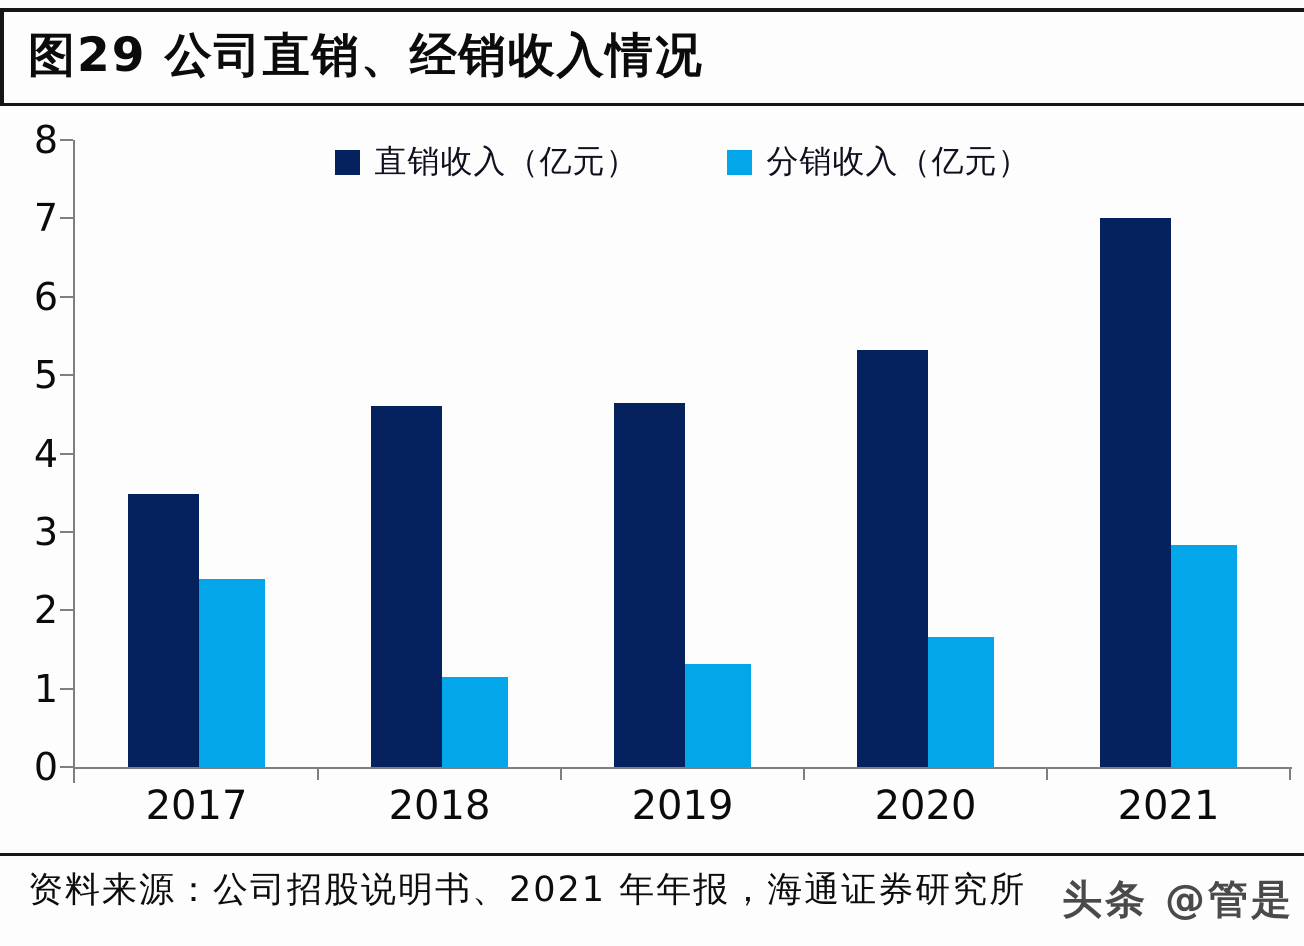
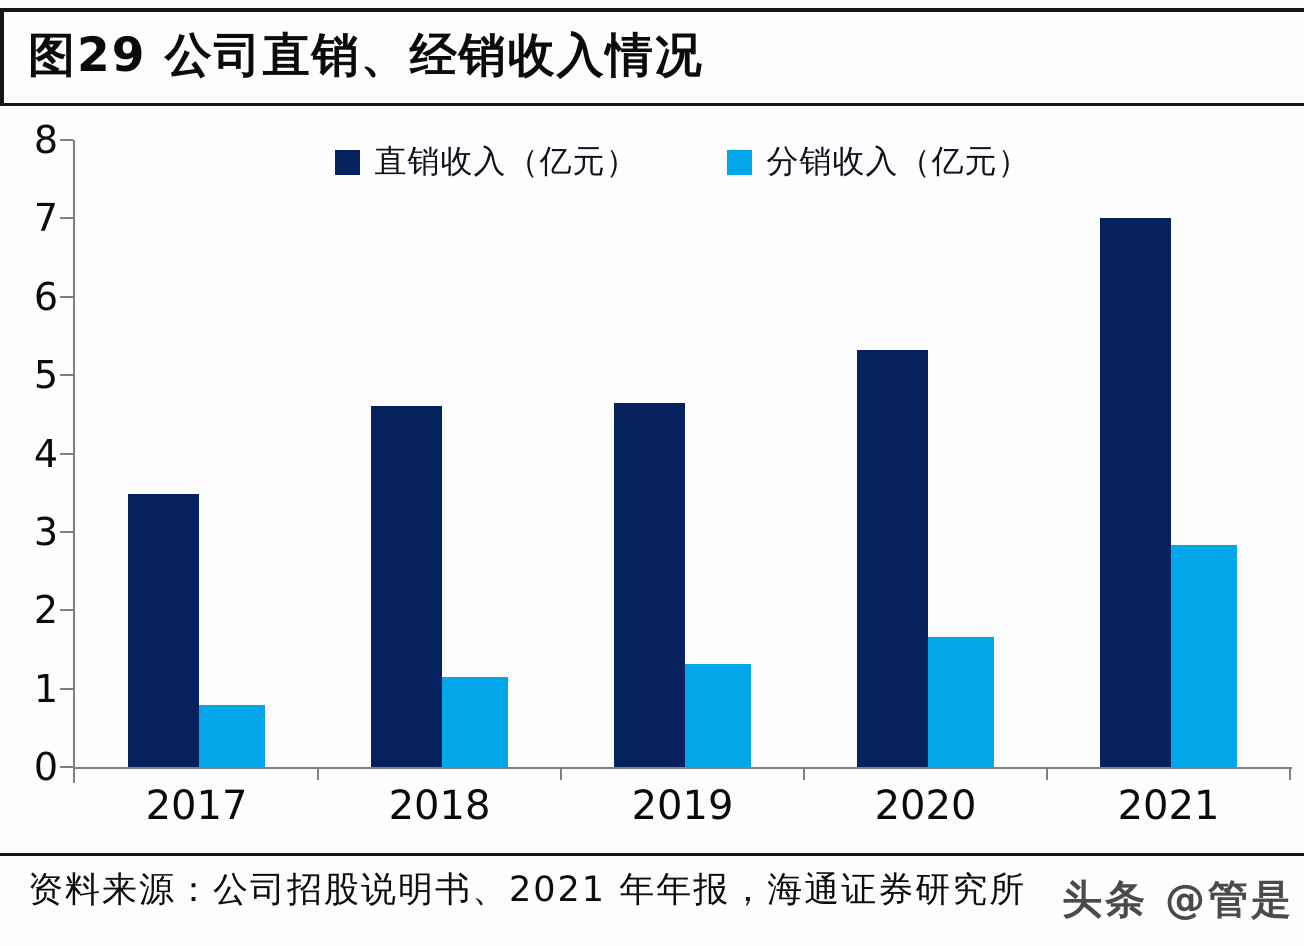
分销收入（亿元）/2017: 2.4 -> 0.8
